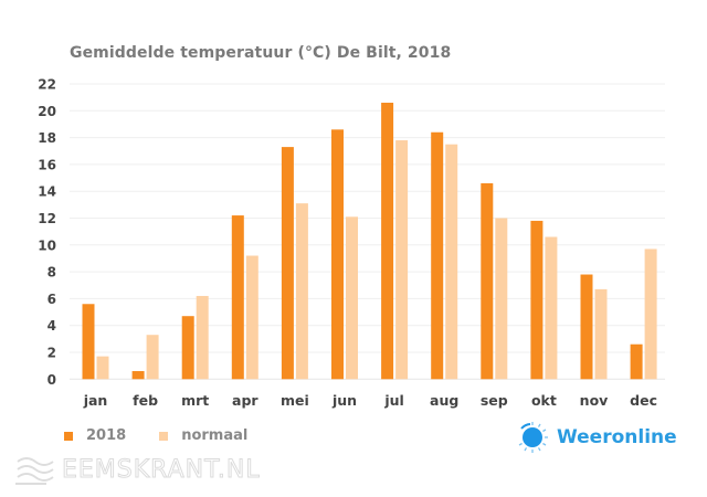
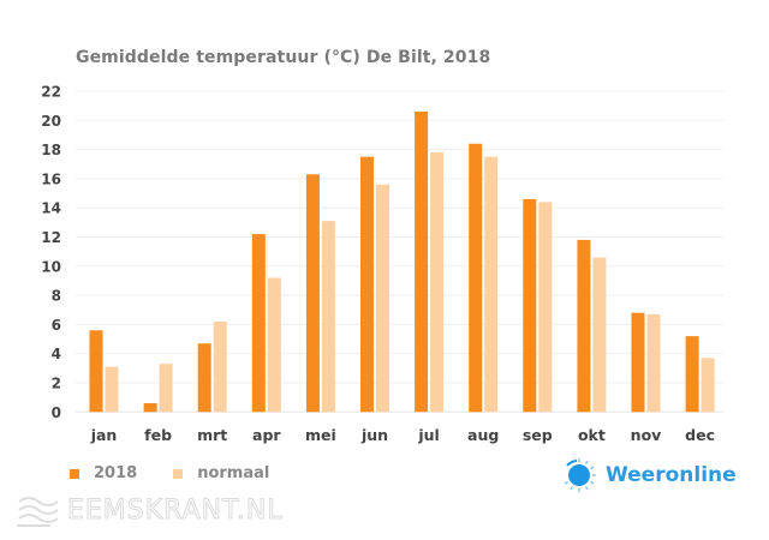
normaal/jan: 1.7 -> 3.1
2018/mei: 17.3 -> 16.3
2018/jun: 18.6 -> 17.5
normaal/jun: 12.1 -> 15.6
normaal/sep: 12.0 -> 14.4
2018/nov: 7.8 -> 6.8
2018/dec: 2.6 -> 5.2
normaal/dec: 9.7 -> 3.7
